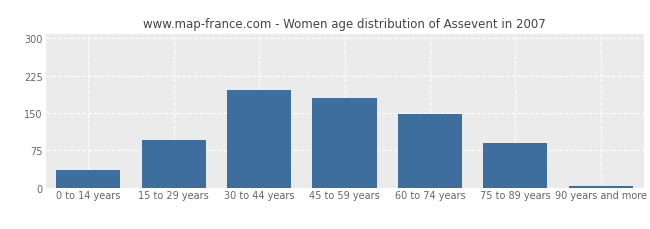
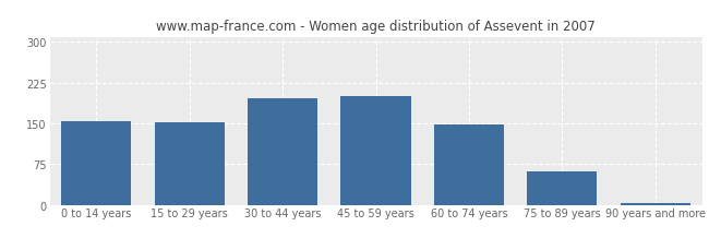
0 to 14 years: 35 -> 155
15 to 29 years: 95 -> 153
45 to 59 years: 180 -> 200
75 to 89 years: 90 -> 62
